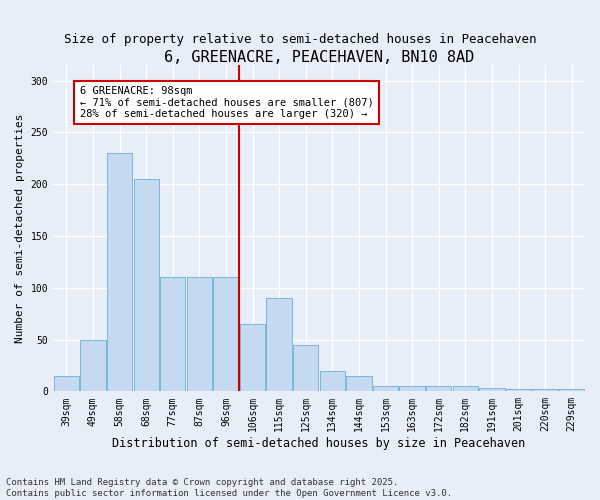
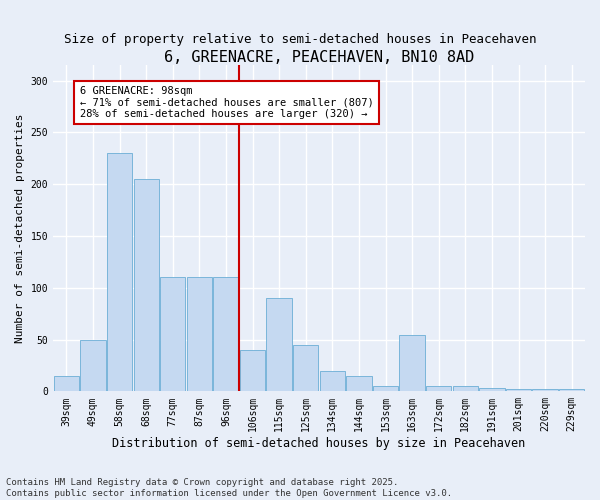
106sqm: 65 -> 40
163sqm: 5 -> 54
